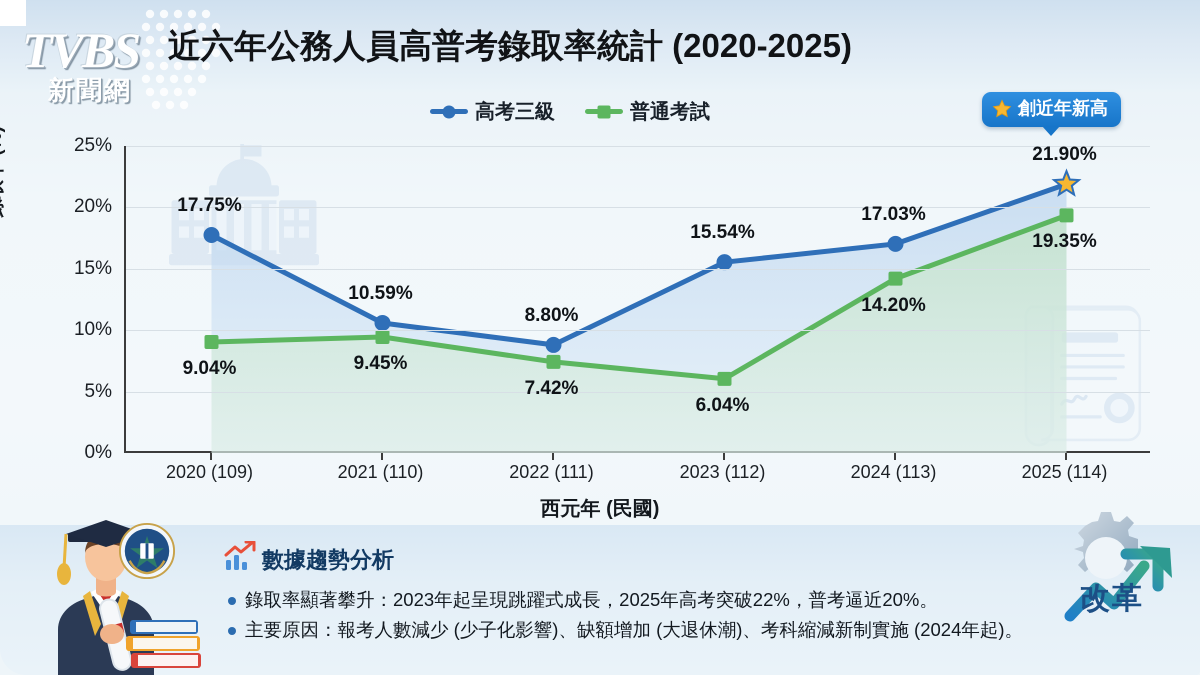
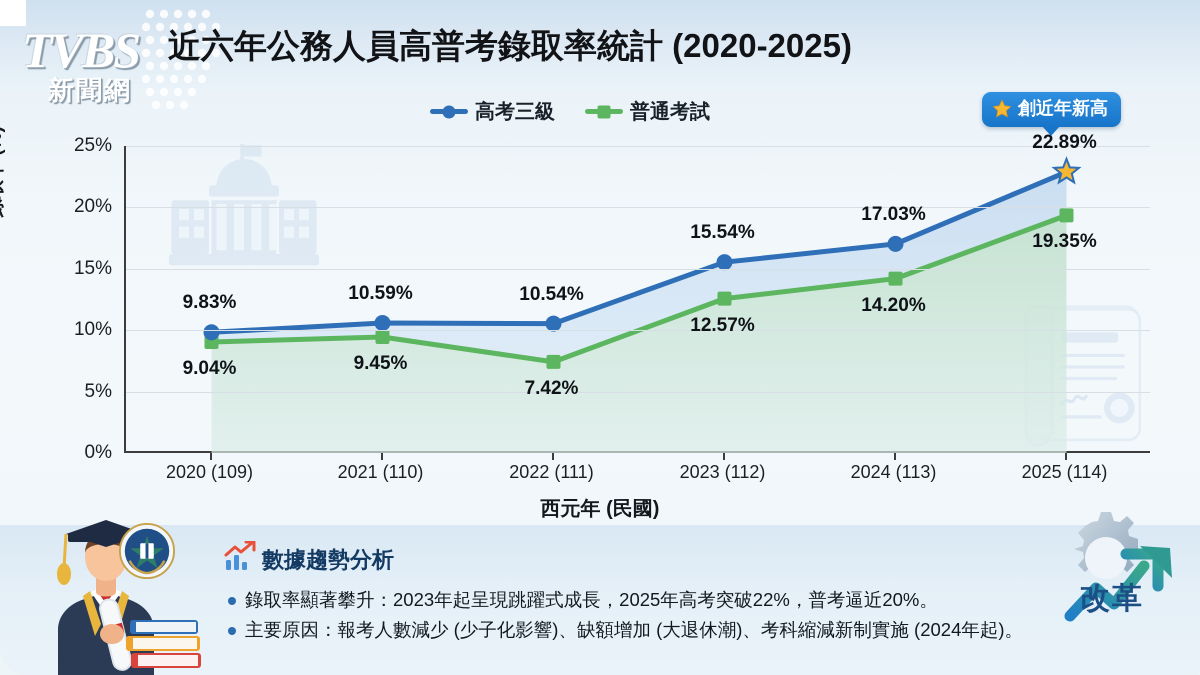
高考三級/2020 (109): 17.75% -> 9.83%
高考三級/2022 (111): 8.80% -> 10.54%
普通考試/2023 (112): 6.04% -> 12.57%
高考三級/2025 (114): 21.90% -> 22.89%
